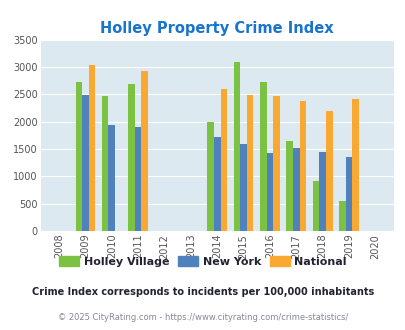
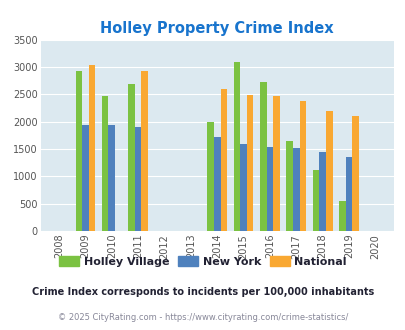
Holley Village/2009: 2720 -> 2930
New York/2009: 2480 -> 1940
New York/2016: 1420 -> 1540
Holley Village/2018: 920 -> 1110
National/2019: 2420 -> 2100
